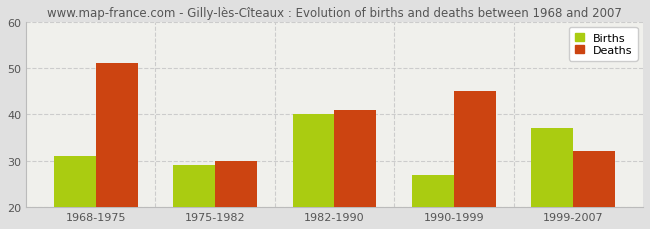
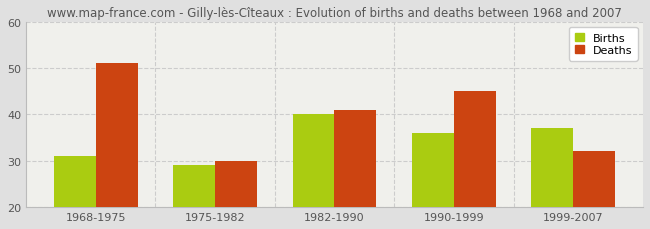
Births/1990-1999: 27 -> 36
